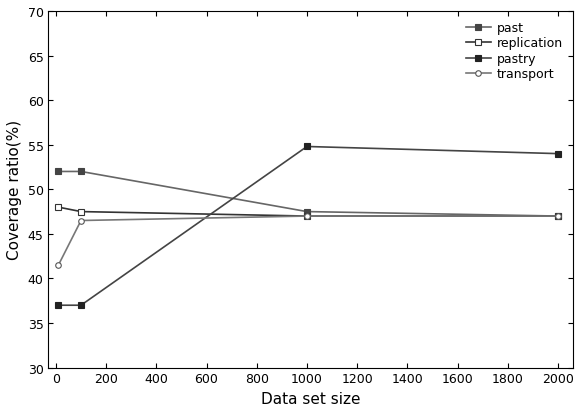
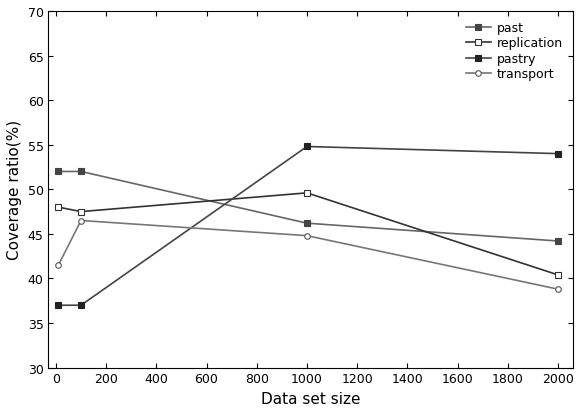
past/1000: 47.5 -> 46.2
replication/1000: 47.0 -> 49.6
transport/1000: 47.0 -> 44.8
past/2000: 47.0 -> 44.2
replication/2000: 47.0 -> 40.4
transport/2000: 47.0 -> 38.8
